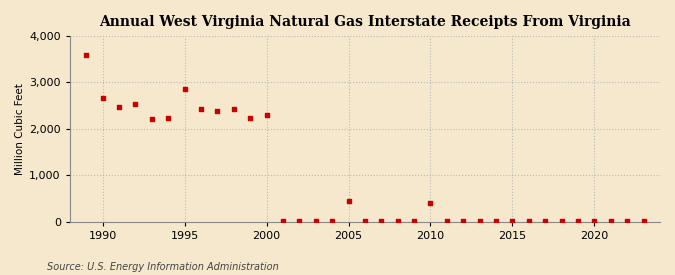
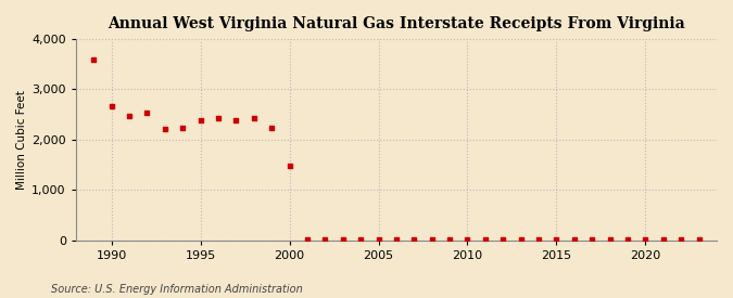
1995: 2,850 -> 2,390
2000: 2,300 -> 1,470
2005: 450 -> 0
2010: 400 -> 0
